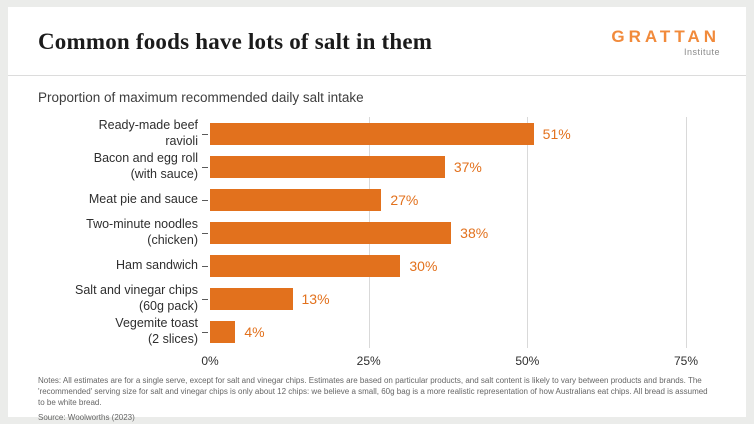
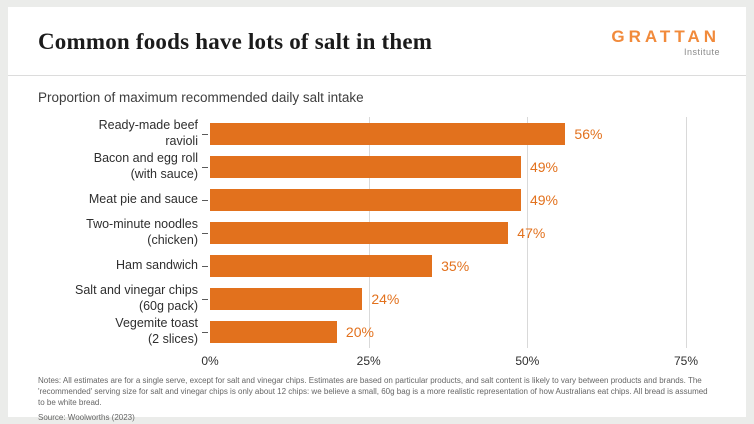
Ready-made beef ravioli: 51% -> 56%
Bacon and egg roll (with sauce): 37% -> 49%
Meat pie and sauce: 27% -> 49%
Two-minute noodles (chicken): 38% -> 47%
Ham sandwich: 30% -> 35%
Salt and vinegar chips (60g pack): 13% -> 24%
Vegemite toast (2 slices): 4% -> 20%
